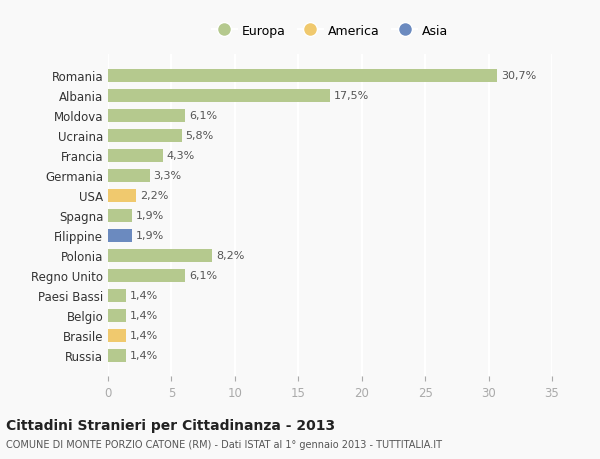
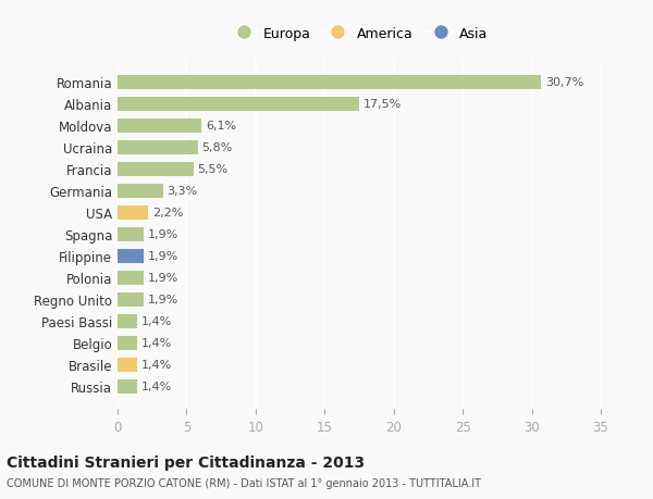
Francia: 4,3% -> 5,5%
Polonia: 8,2% -> 1,9%
Regno Unito: 6,1% -> 1,9%
